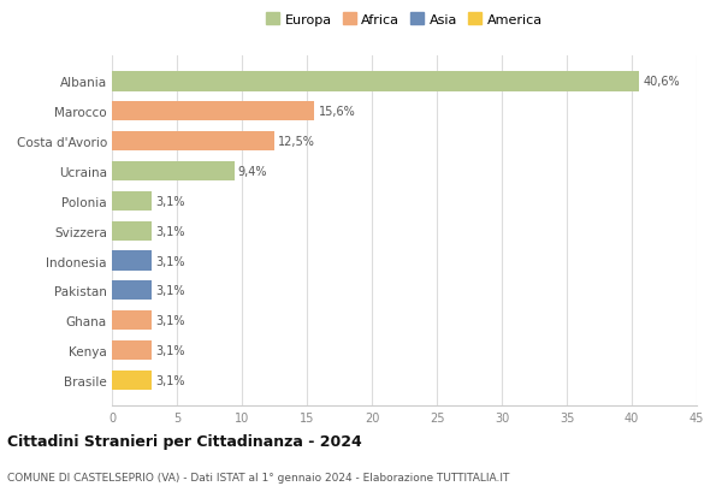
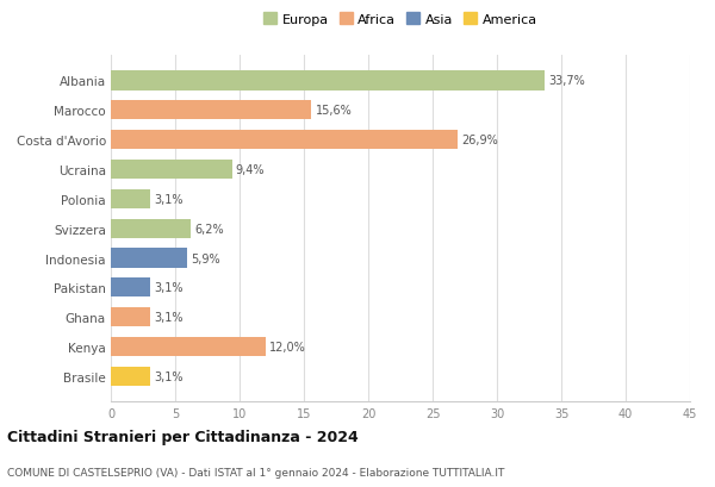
Albania: 40,6% -> 33,7%
Costa d'Avorio: 12,5% -> 26,9%
Svizzera: 3,1% -> 6,2%
Indonesia: 3,1% -> 5,9%
Kenya: 3,1% -> 12,0%
